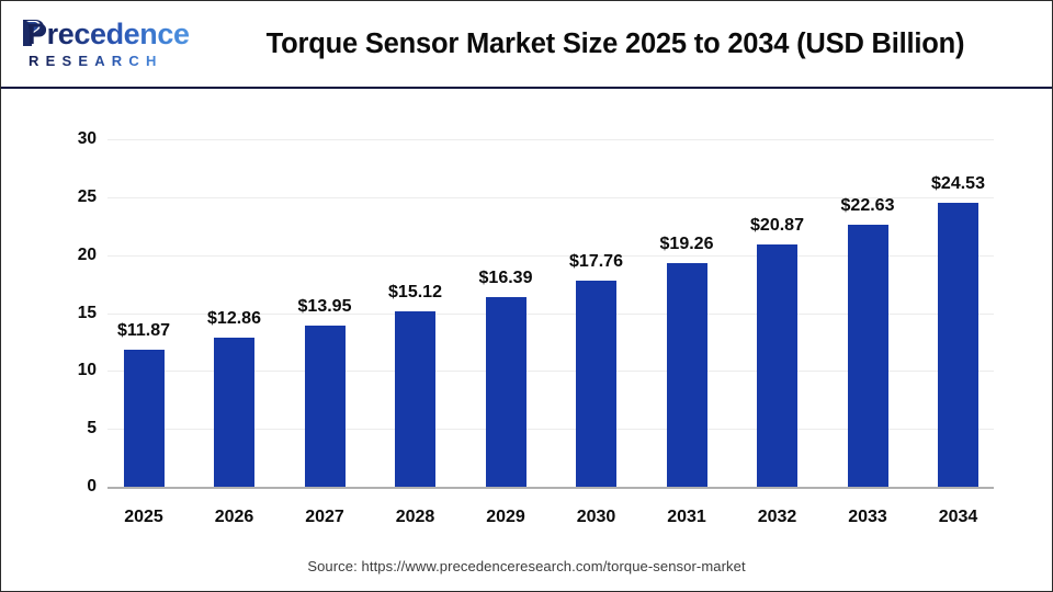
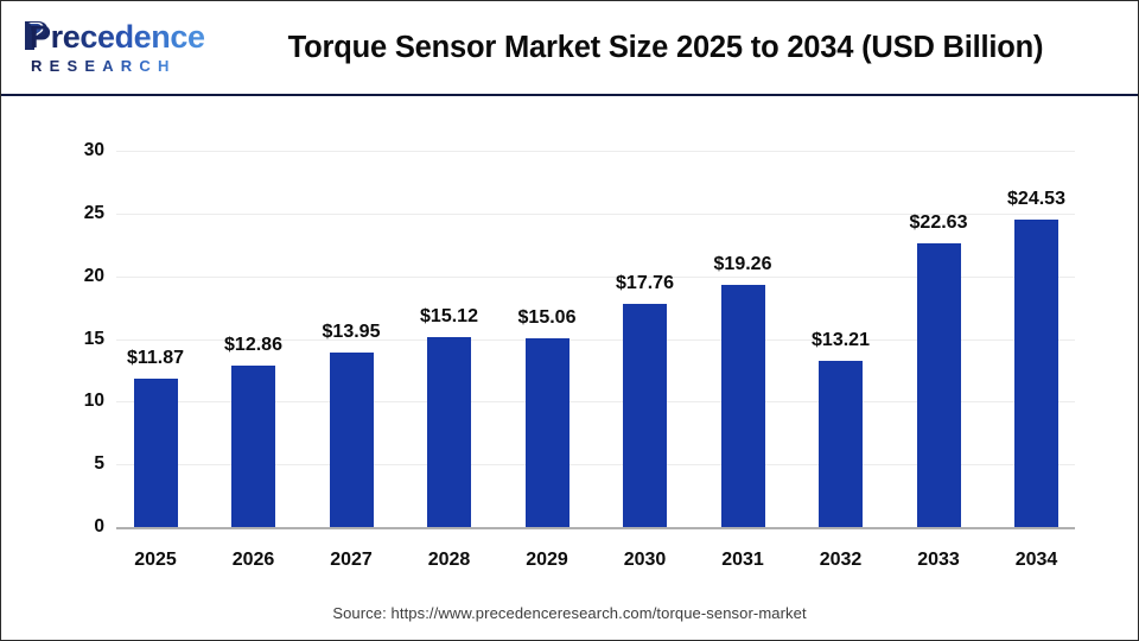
2029: $16.39 -> $15.06
2032: $20.87 -> $13.21
